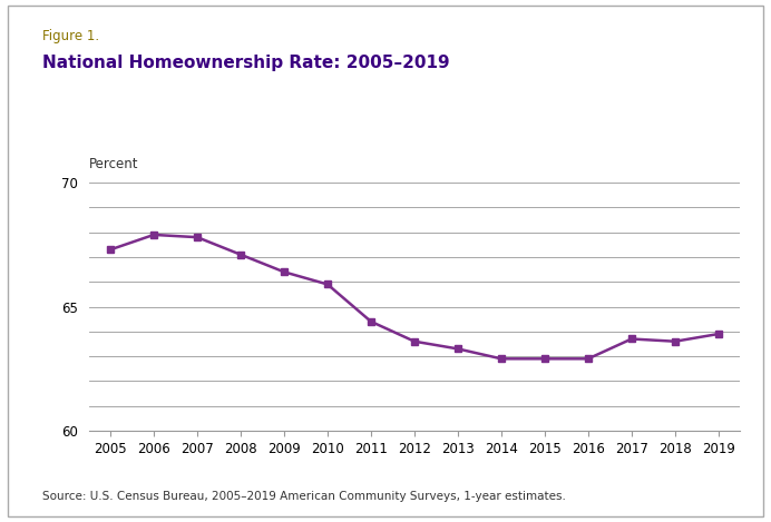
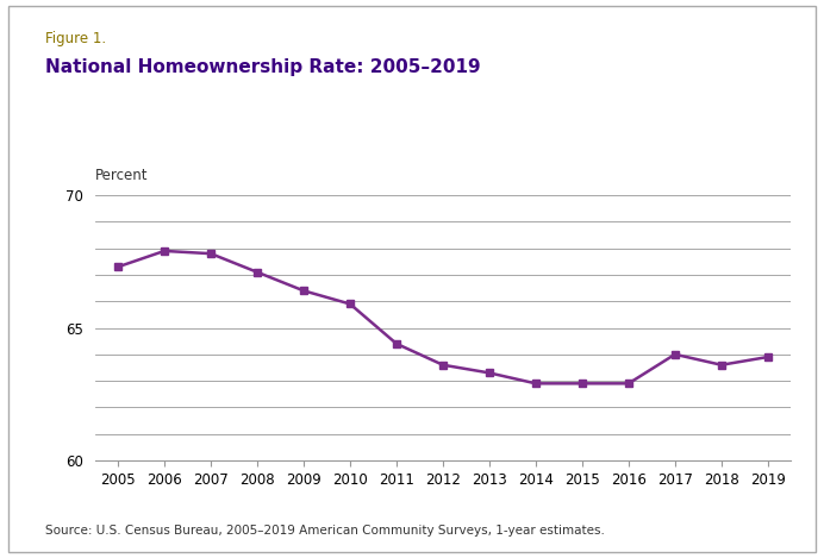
2017: 63.7 -> 64.0
